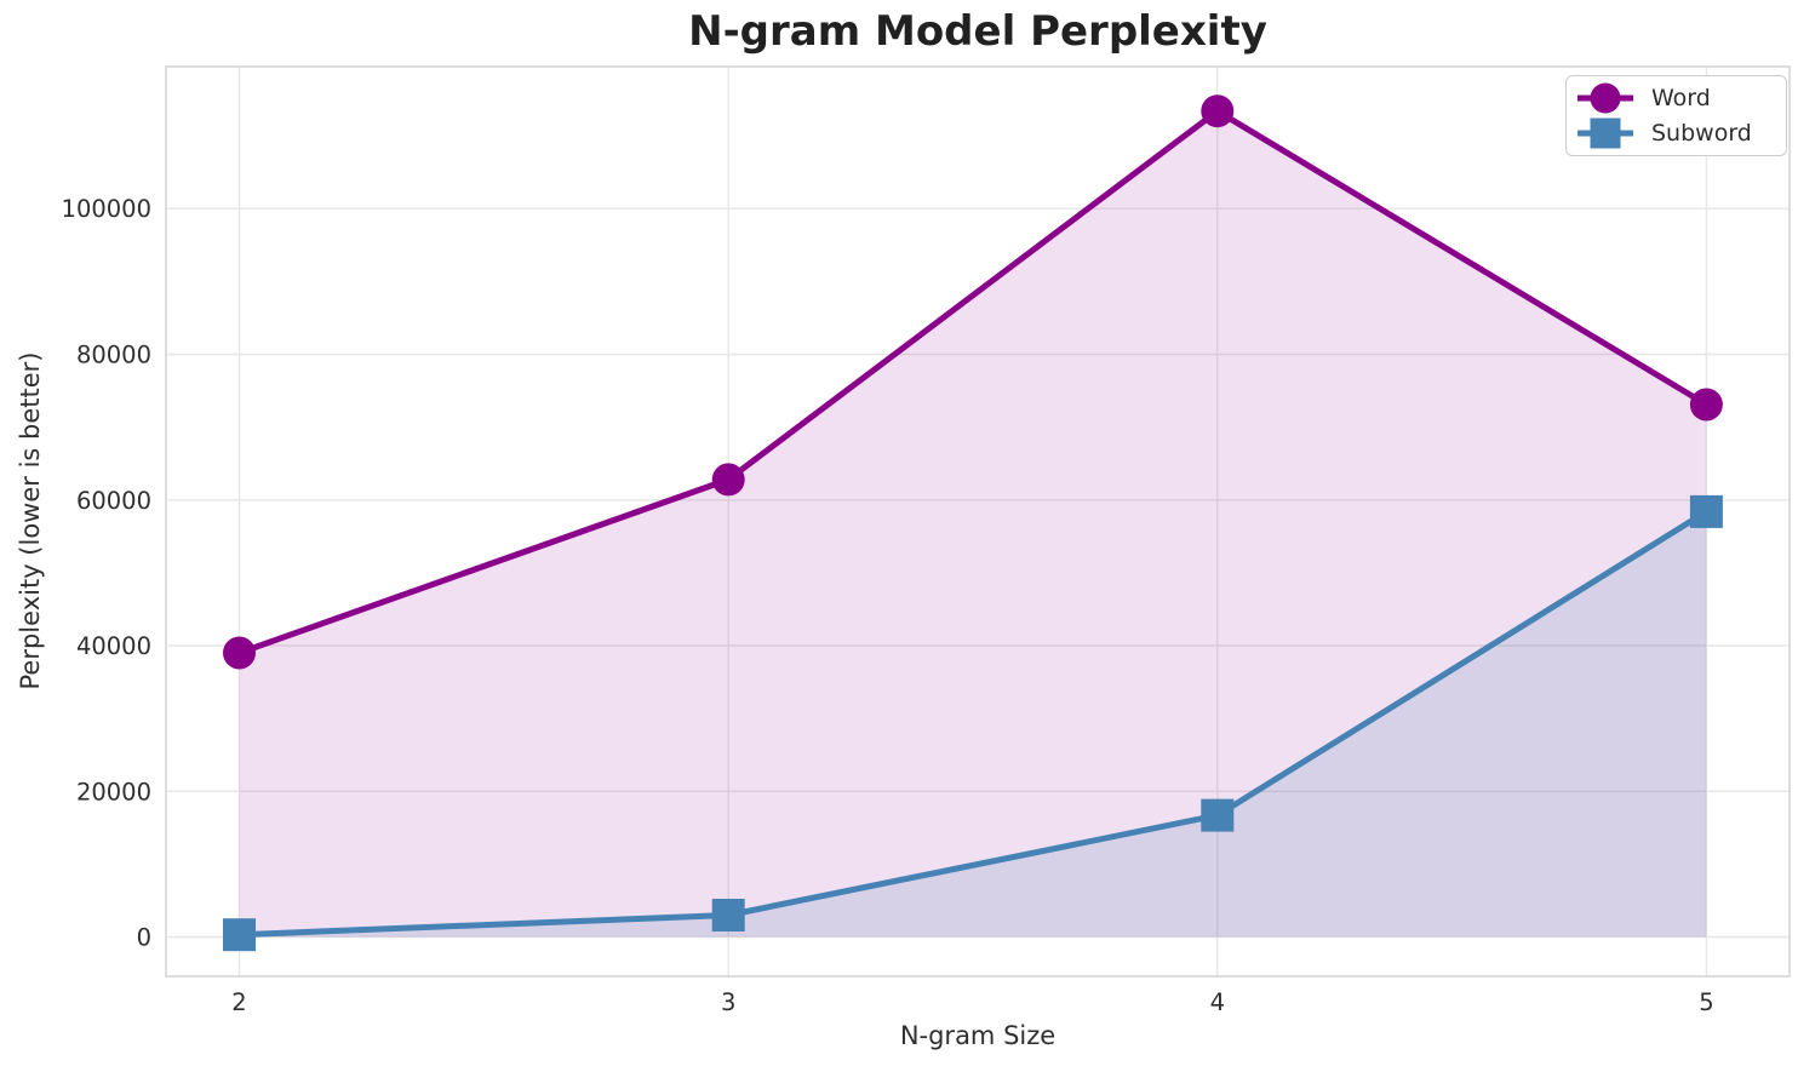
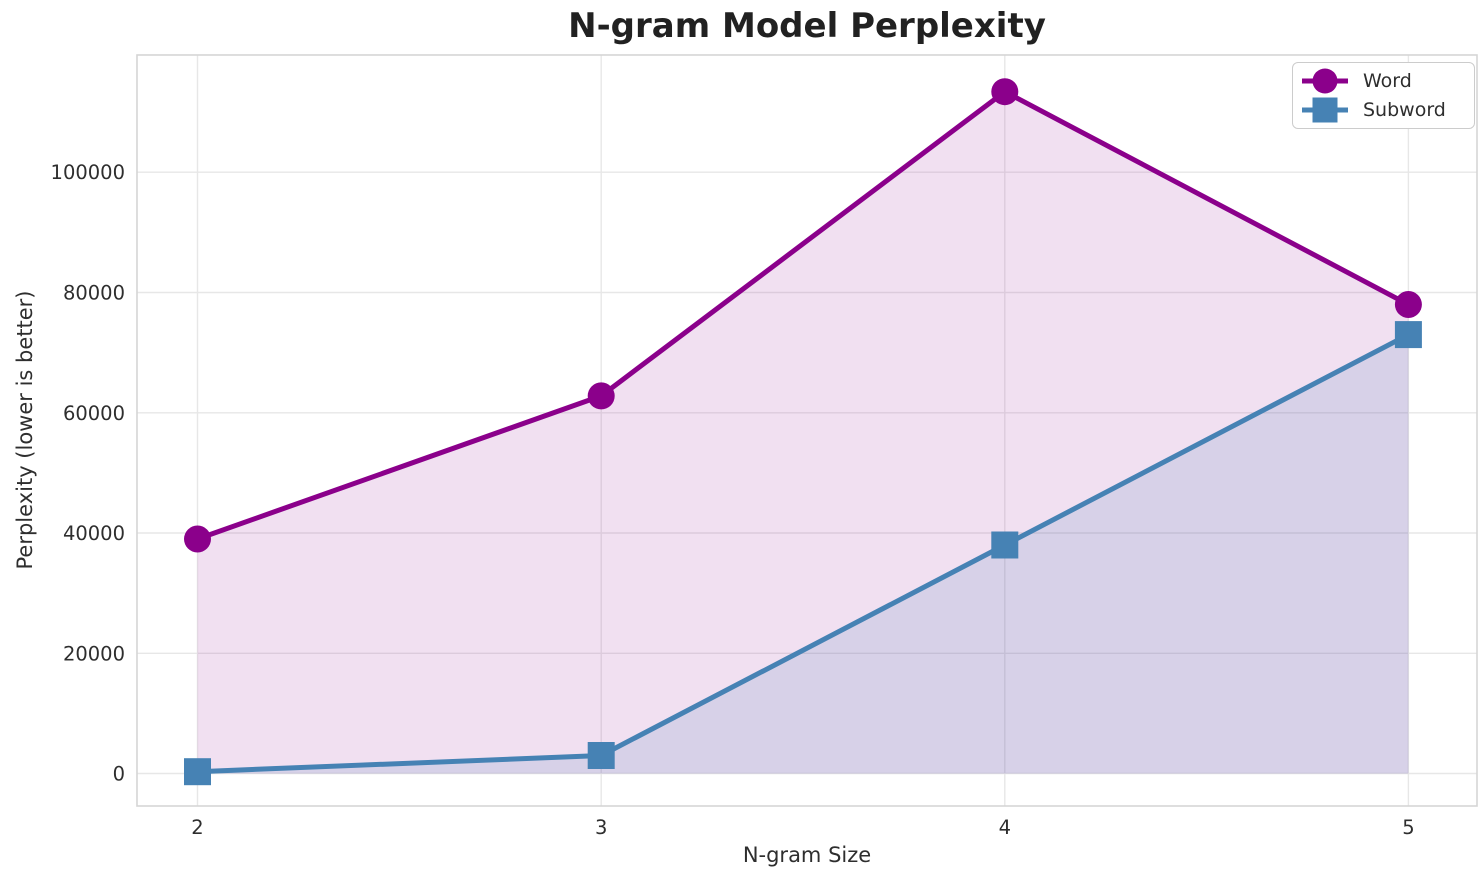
Subword/4: 17000 -> 38000
Word/5: 73000 -> 78000
Subword/5: 58000 -> 73000
